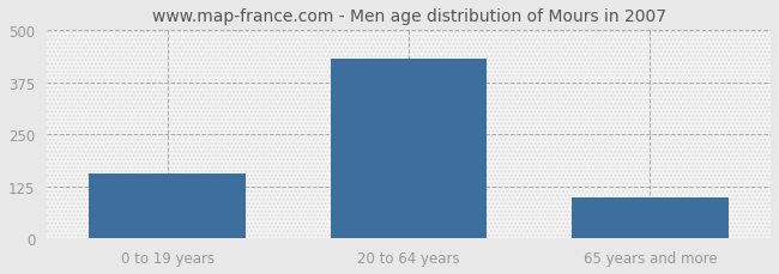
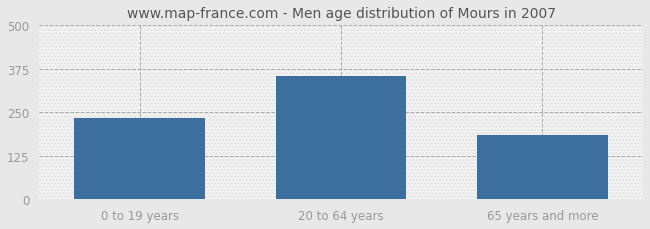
0 to 19 years: 155 -> 235
20 to 64 years: 432 -> 355
65 years and more: 100 -> 185
